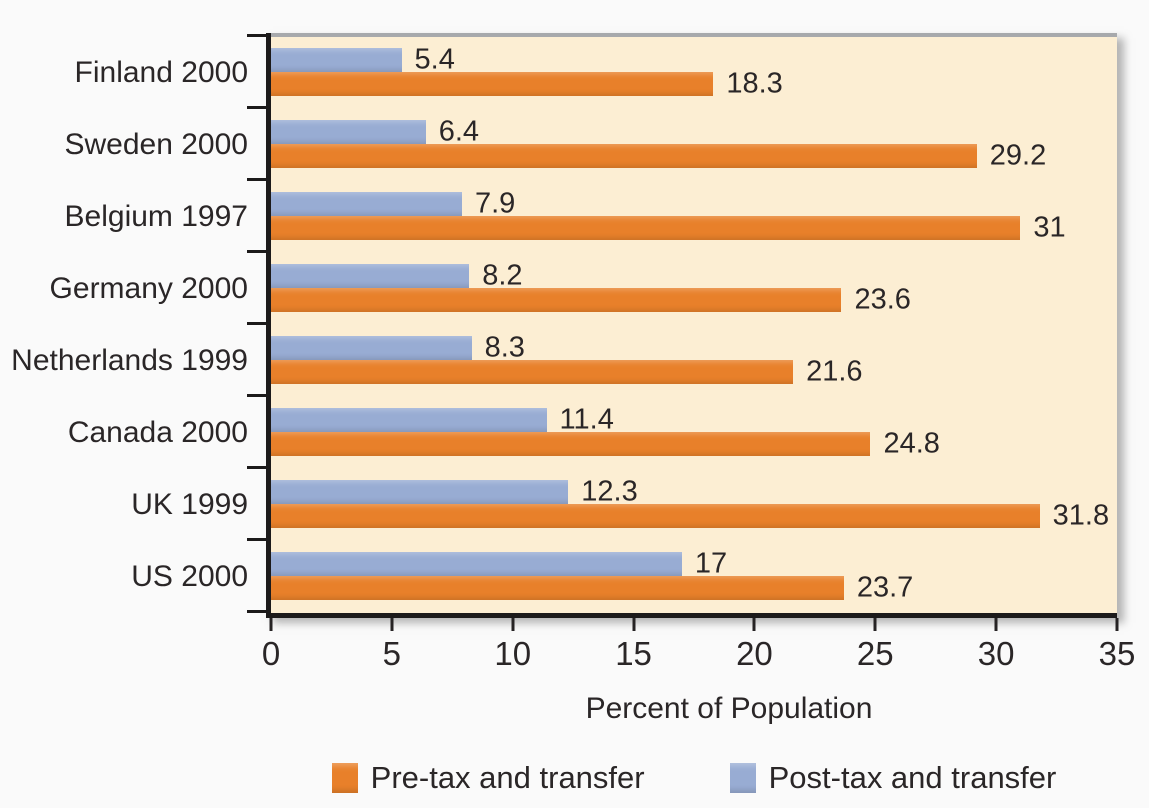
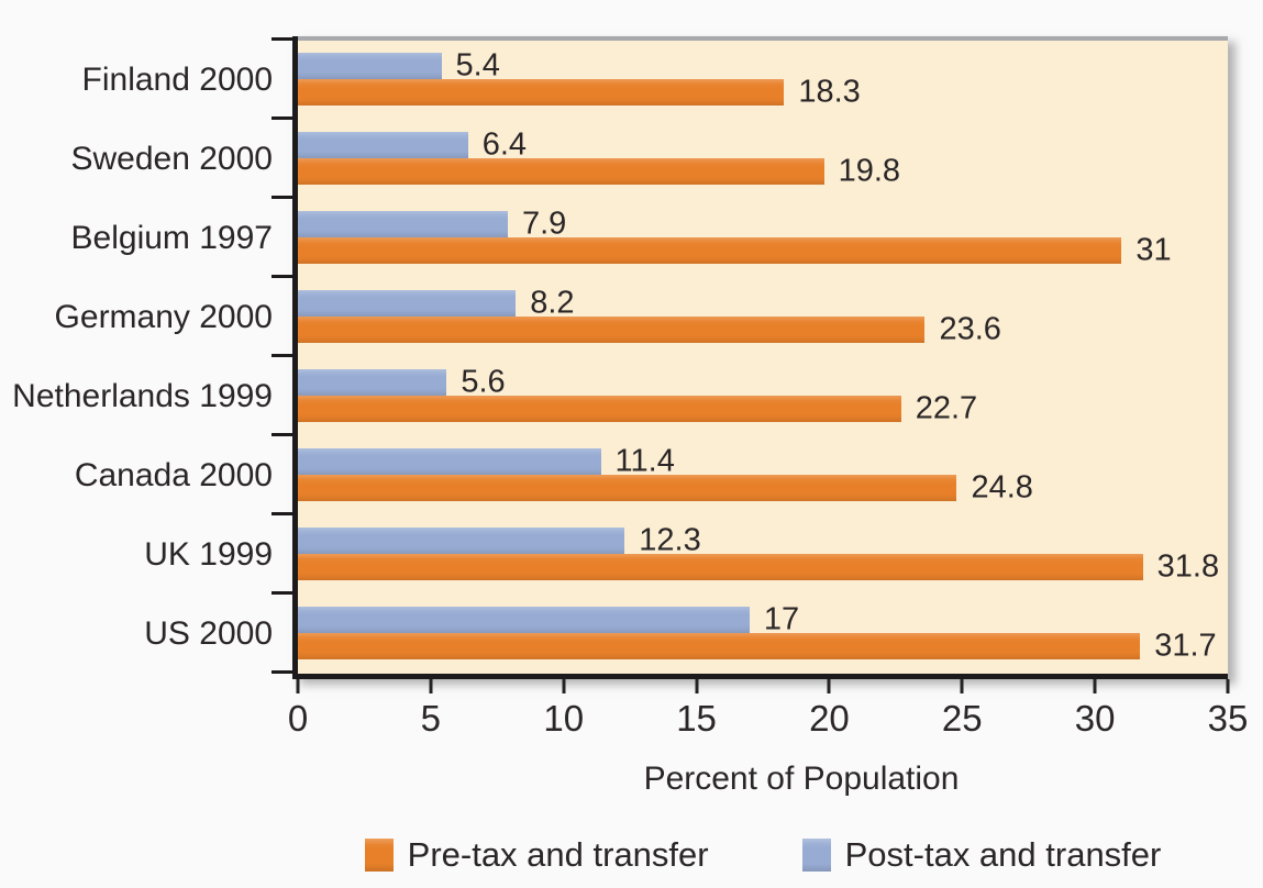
Pre-tax and transfer/Sweden 2000: 29.2 -> 19.8
Post-tax and transfer/Netherlands 1999: 8.3 -> 5.6
Pre-tax and transfer/Netherlands 1999: 21.6 -> 22.7
Pre-tax and transfer/US 2000: 23.7 -> 31.7
